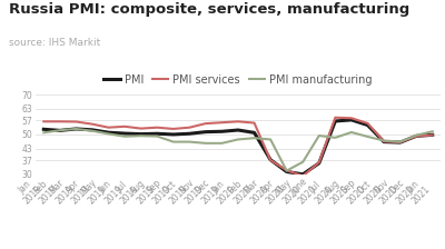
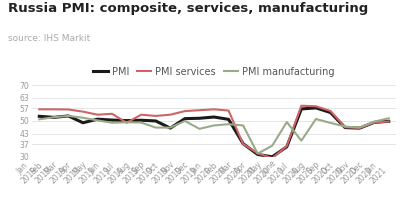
PMI/Apr 2019: 52 -> 49
PMI services/Jul 2019: 53 -> 49
PMI/Oct 2019: 50 -> 46
PMI manufacturing/Nov 2019: 46 -> 50
PMI manufacturing/Jul 2020: 48 -> 39
